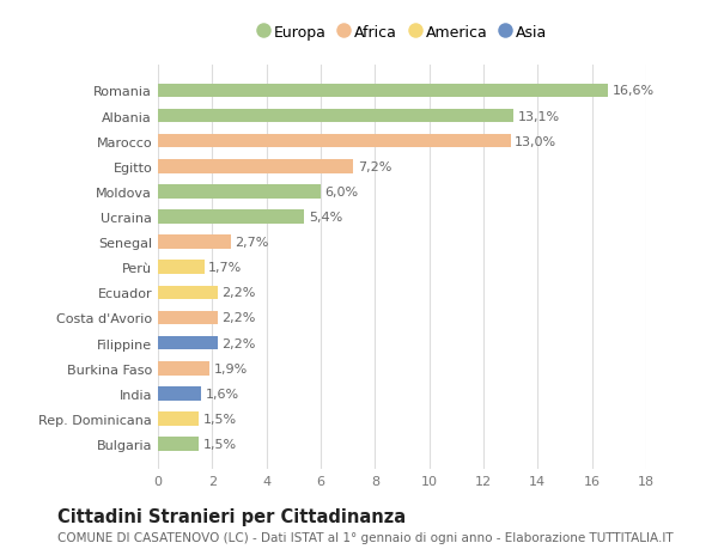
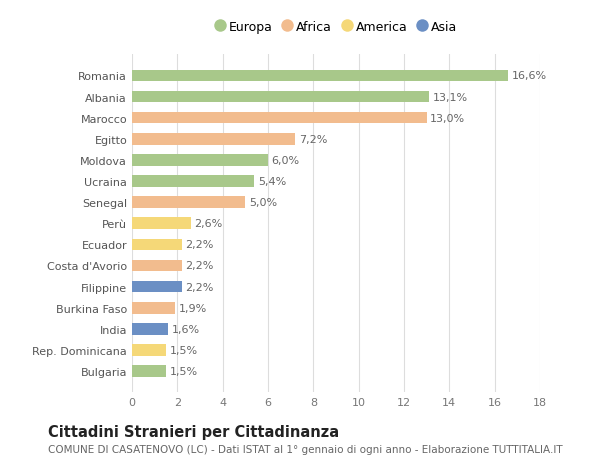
Senegal: 2,7% -> 5,0%
Perù: 1,7% -> 2,6%
